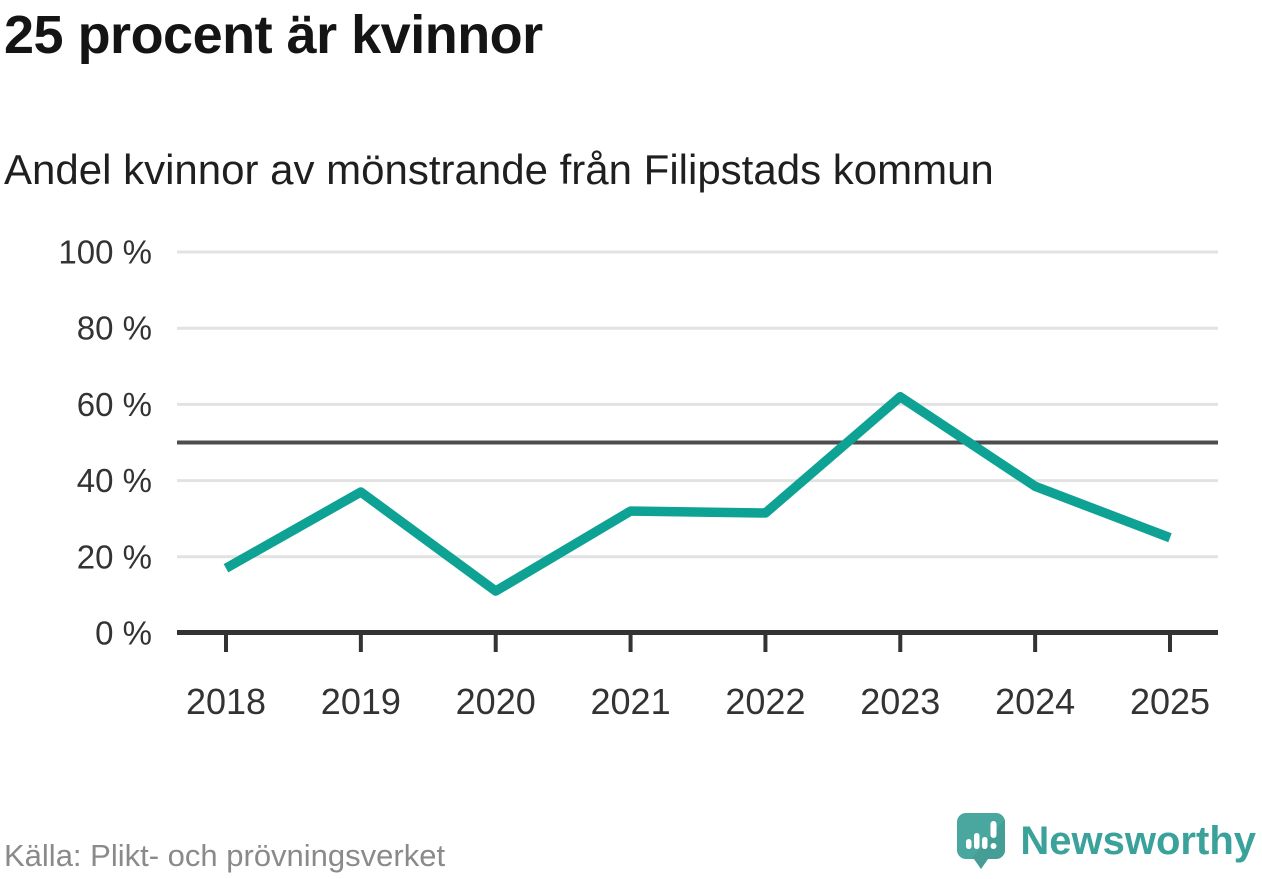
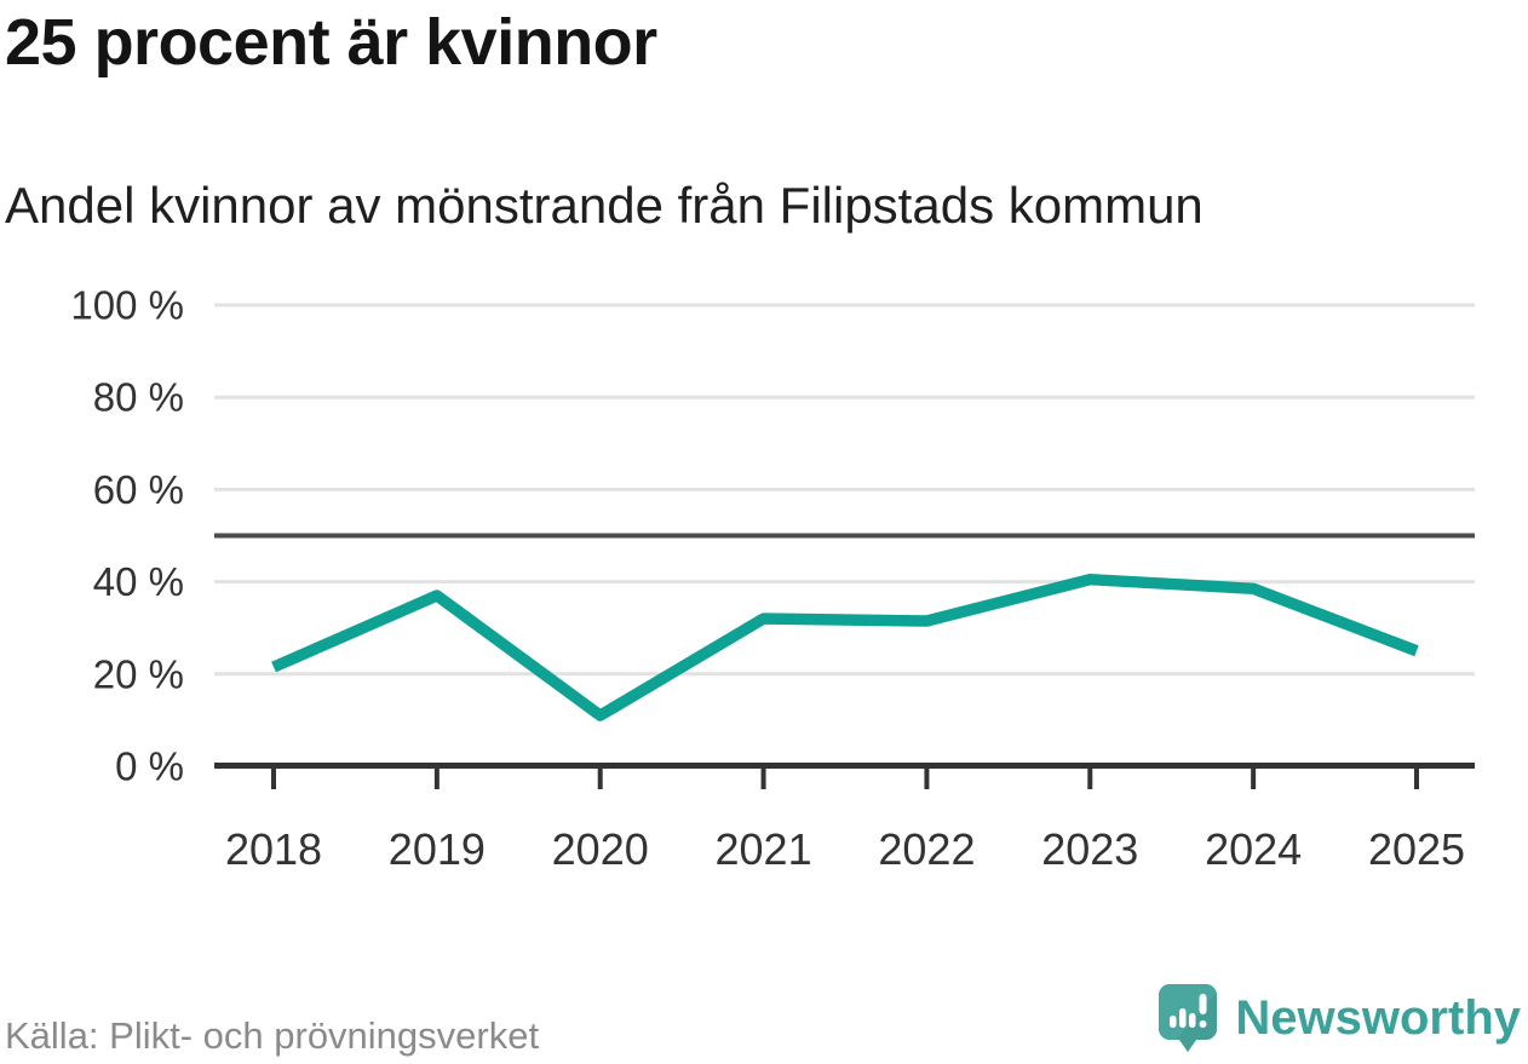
2018: 17% -> 22%
2023: 62% -> 40%
